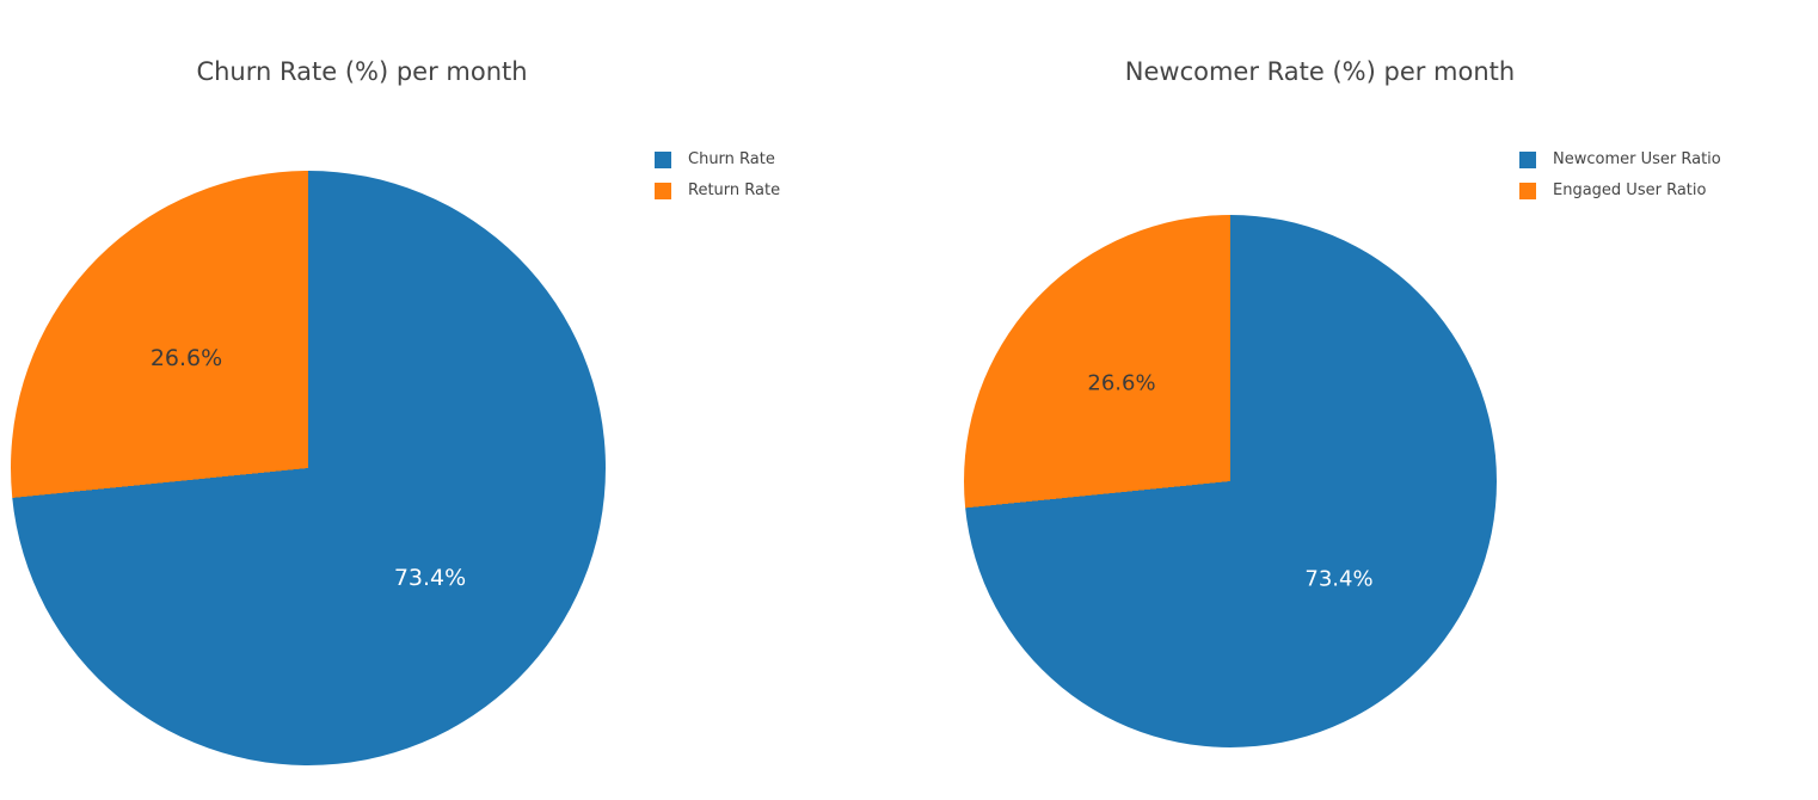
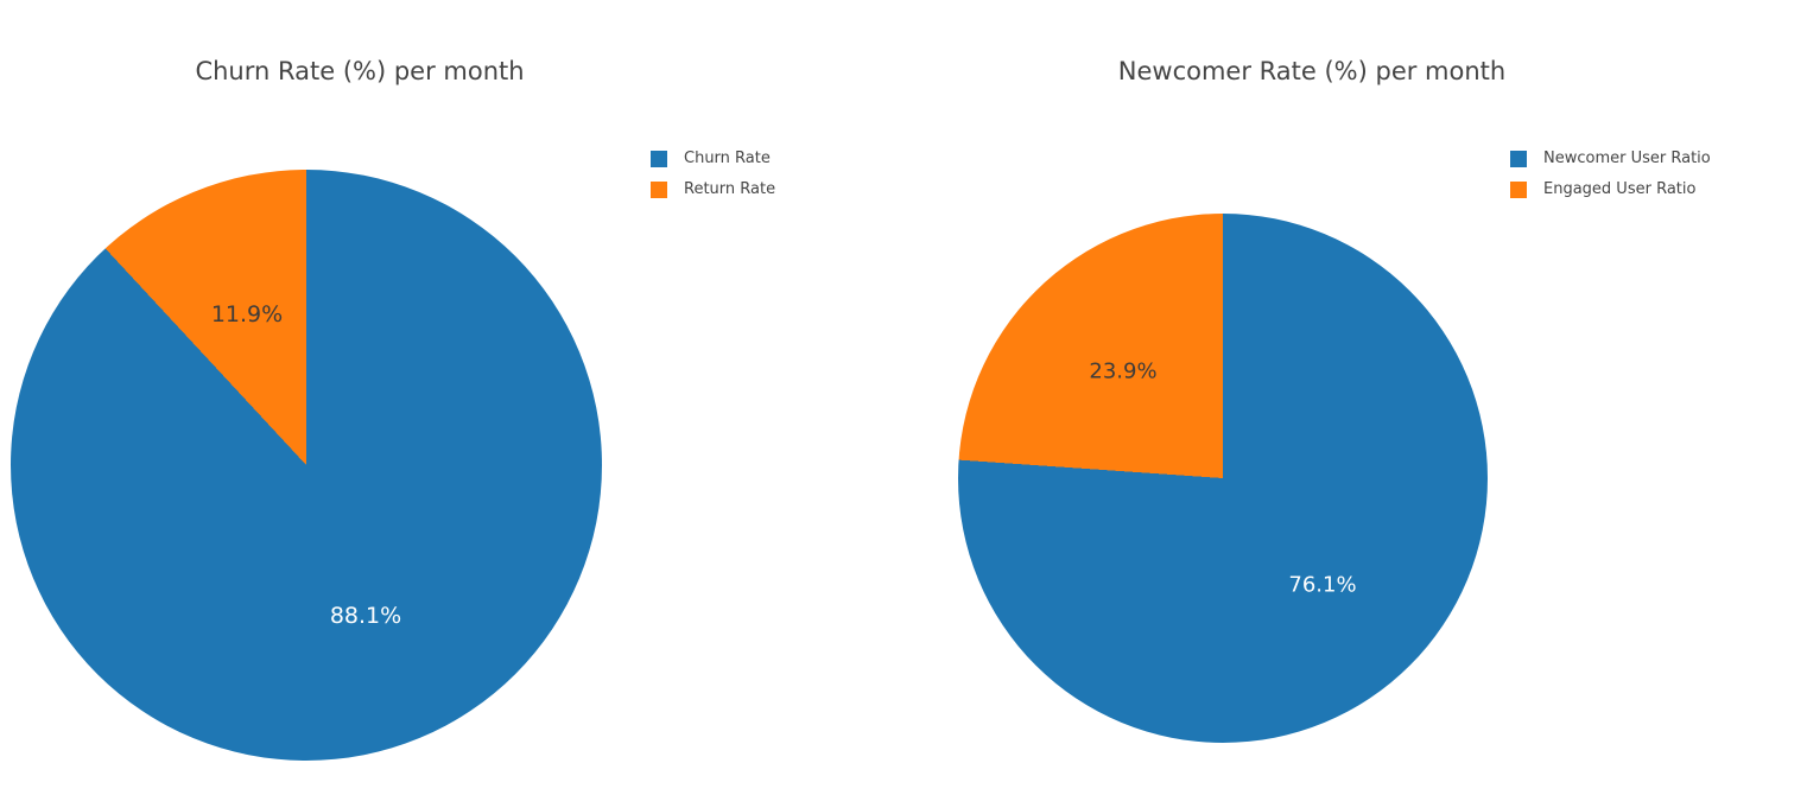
Churn Rate (%) per month/Churn Rate: 73.4% -> 88.1%
Churn Rate (%) per month/Return Rate: 26.6% -> 11.9%
Newcomer Rate (%) per month/Newcomer User Ratio: 73.4% -> 76.1%
Newcomer Rate (%) per month/Engaged User Ratio: 26.6% -> 23.9%
